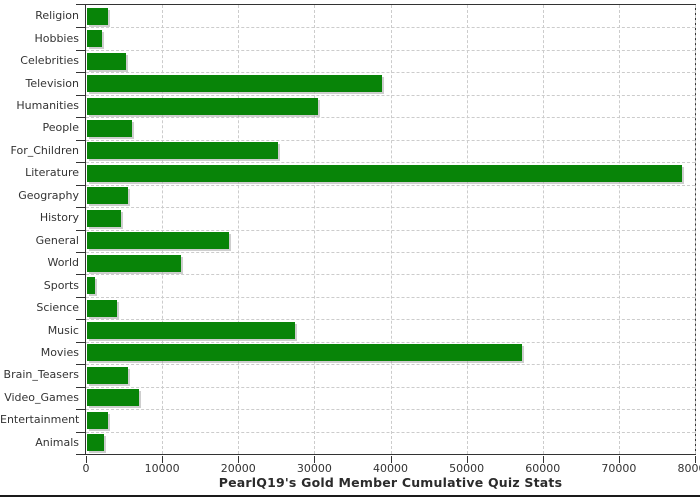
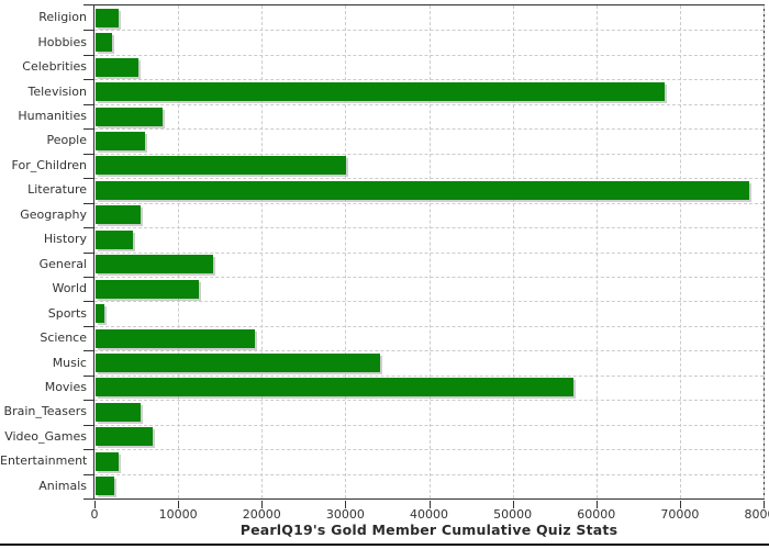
Television: 39000 -> 68000
Humanities: 30000 -> 8000
For_Children: 25000 -> 30000
General: 19000 -> 14000
Science: 4000 -> 19000
Music: 27000 -> 34000
